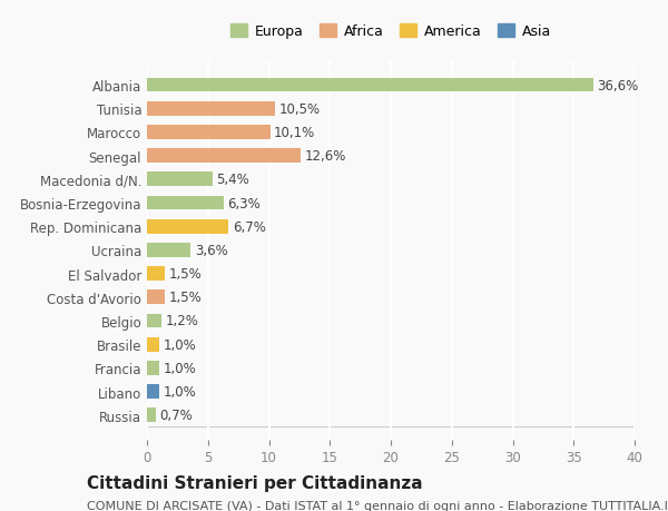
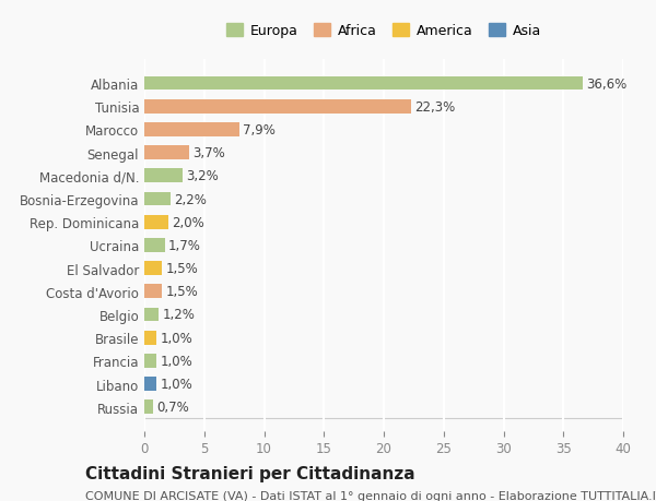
Tunisia: 10,5% -> 22,3%
Marocco: 10,1% -> 7,9%
Senegal: 12,6% -> 3,7%
Macedonia d/N.: 5,4% -> 3,2%
Bosnia-Erzegovina: 6,3% -> 2,2%
Rep. Dominicana: 6,7% -> 2,0%
Ucraina: 3,6% -> 1,7%
